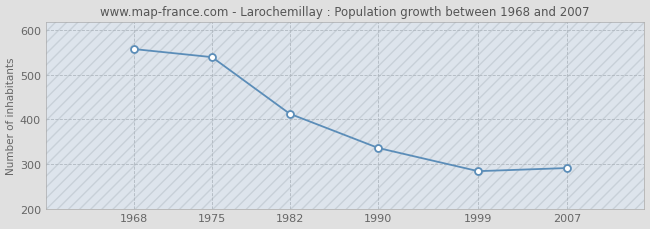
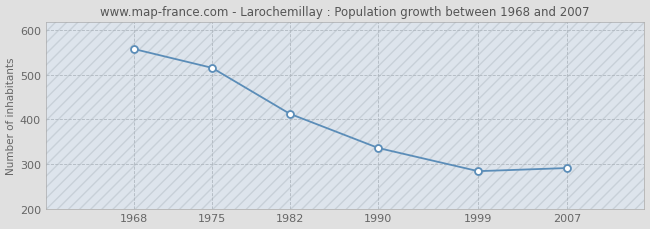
1975: 540 -> 516
